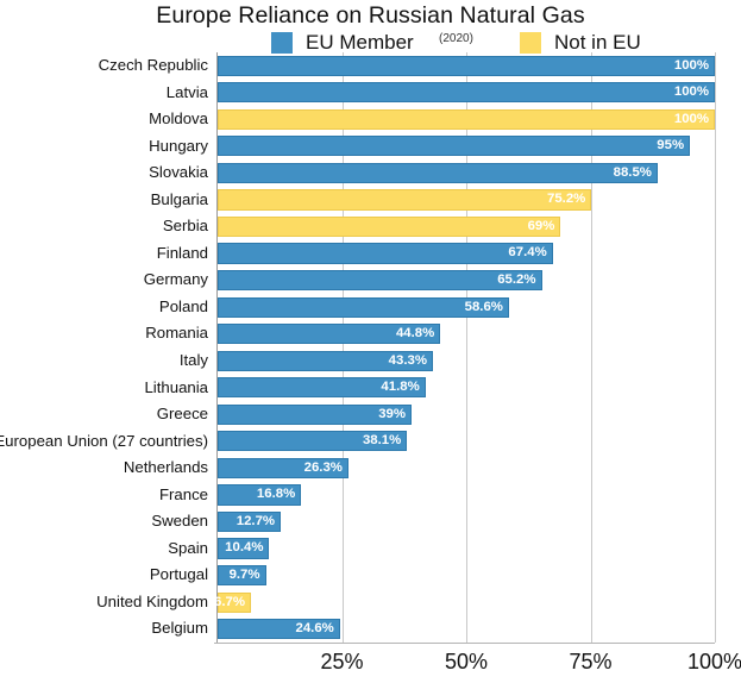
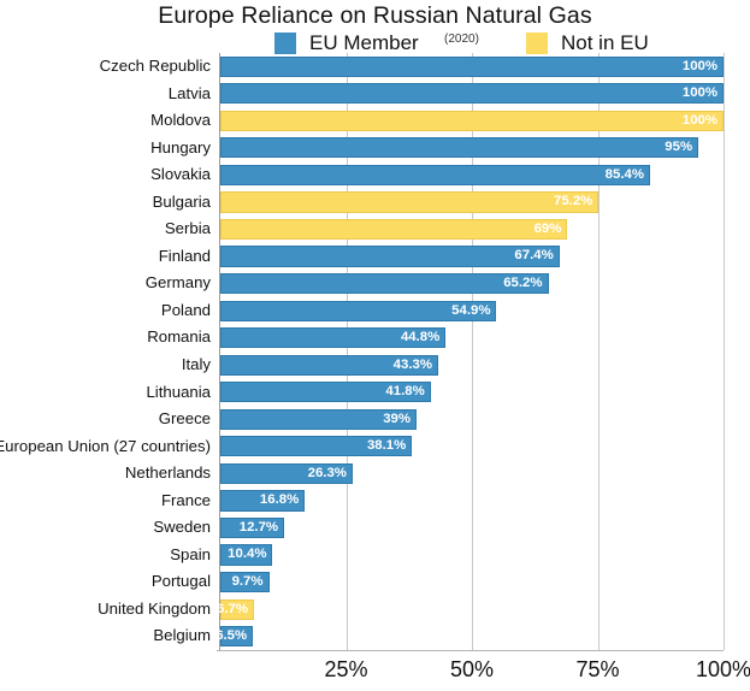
Slovakia: 88.5% -> 85.4%
Poland: 58.6% -> 54.9%
Belgium: 24.6% -> 6.5%
